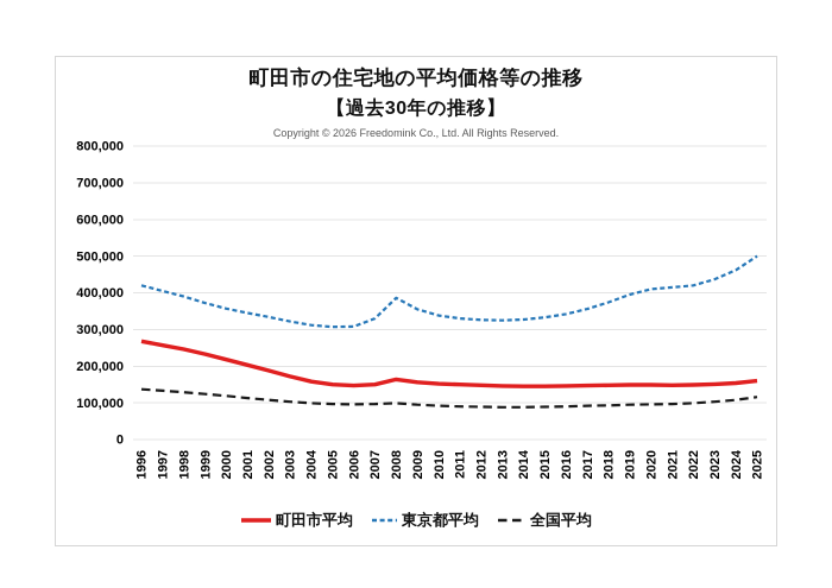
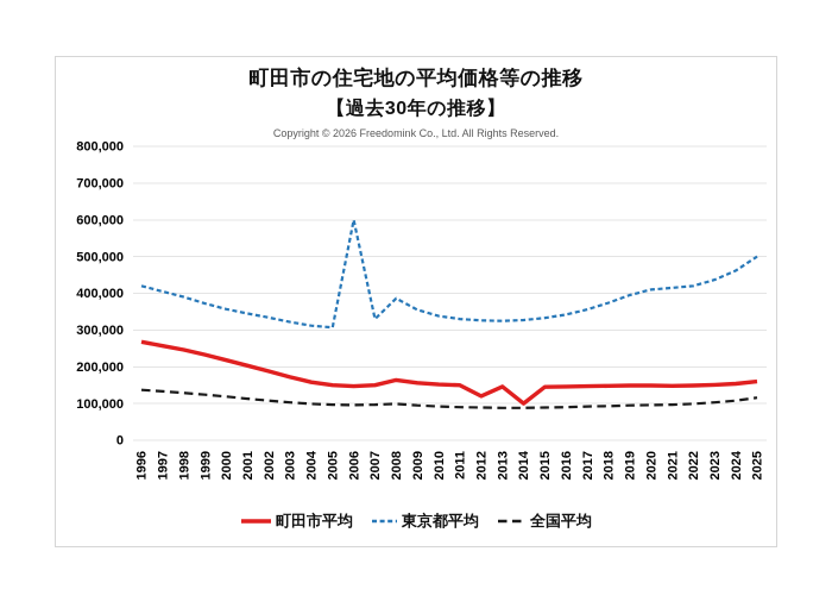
東京都平均/2006: 310000 -> 600000
町田市平均/2012: 150000 -> 120000
町田市平均/2014: 140000 -> 100000
